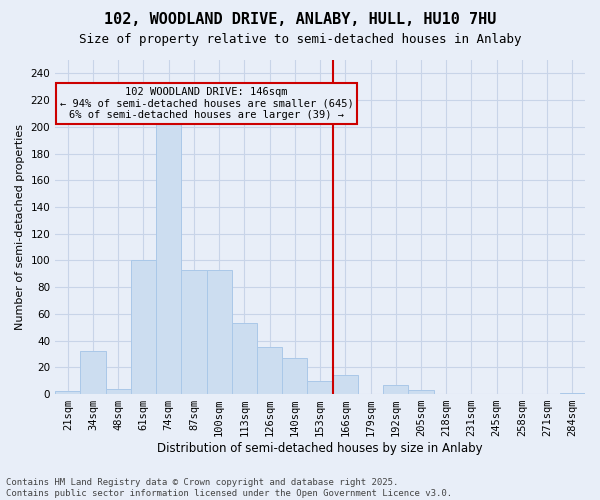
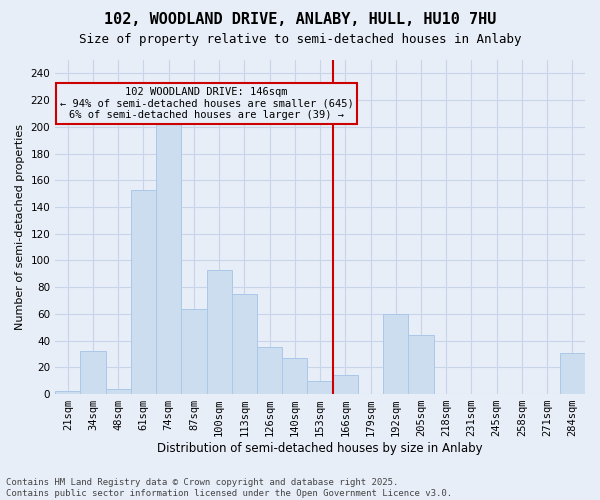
61sqm: 100 -> 153
87sqm: 93 -> 64
113sqm: 53 -> 75
192sqm: 7 -> 60
205sqm: 3 -> 44
284sqm: 1 -> 31
